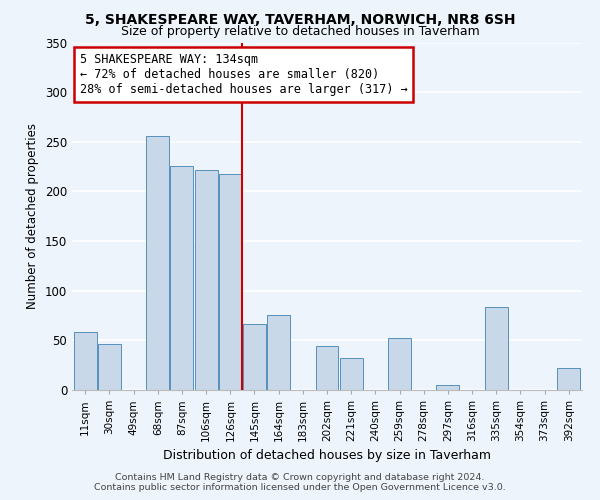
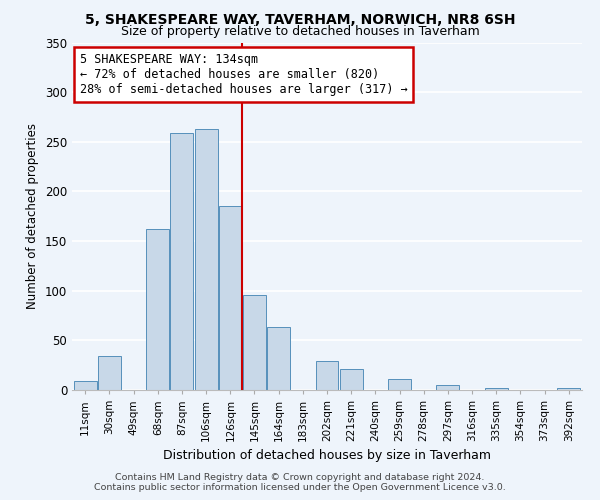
11sqm: 58 -> 9
30sqm: 46 -> 34
68sqm: 256 -> 162
87sqm: 226 -> 259
106sqm: 222 -> 263
126sqm: 218 -> 185
145sqm: 66 -> 96
164sqm: 76 -> 63
202sqm: 44 -> 29
221sqm: 32 -> 21
259sqm: 52 -> 11
335sqm: 84 -> 2
392sqm: 22 -> 2
